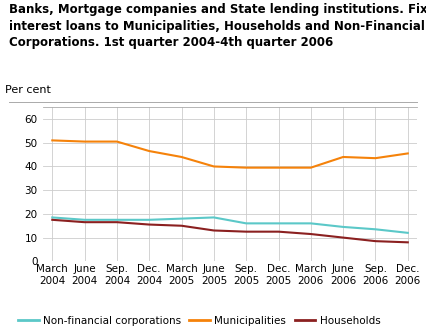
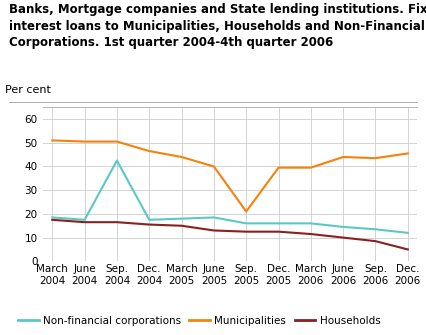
Non-financial corporations/Sep. 2004: 17.5 -> 42.5
Municipalities/Sep. 2005: 39.5 -> 21.0
Households/Dec. 2006: 8.0 -> 5.0
